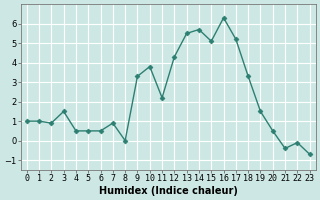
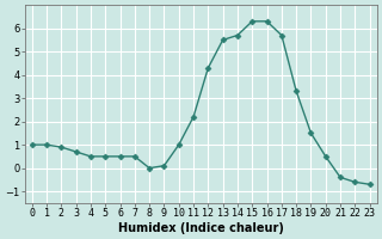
3: 1.5 -> 0.7
7: 0.9 -> 0.5
9: 3.3 -> 0.1
10: 3.8 -> 1.0
15: 5.1 -> 6.3
17: 5.2 -> 5.7
22: -0.1 -> -0.6
